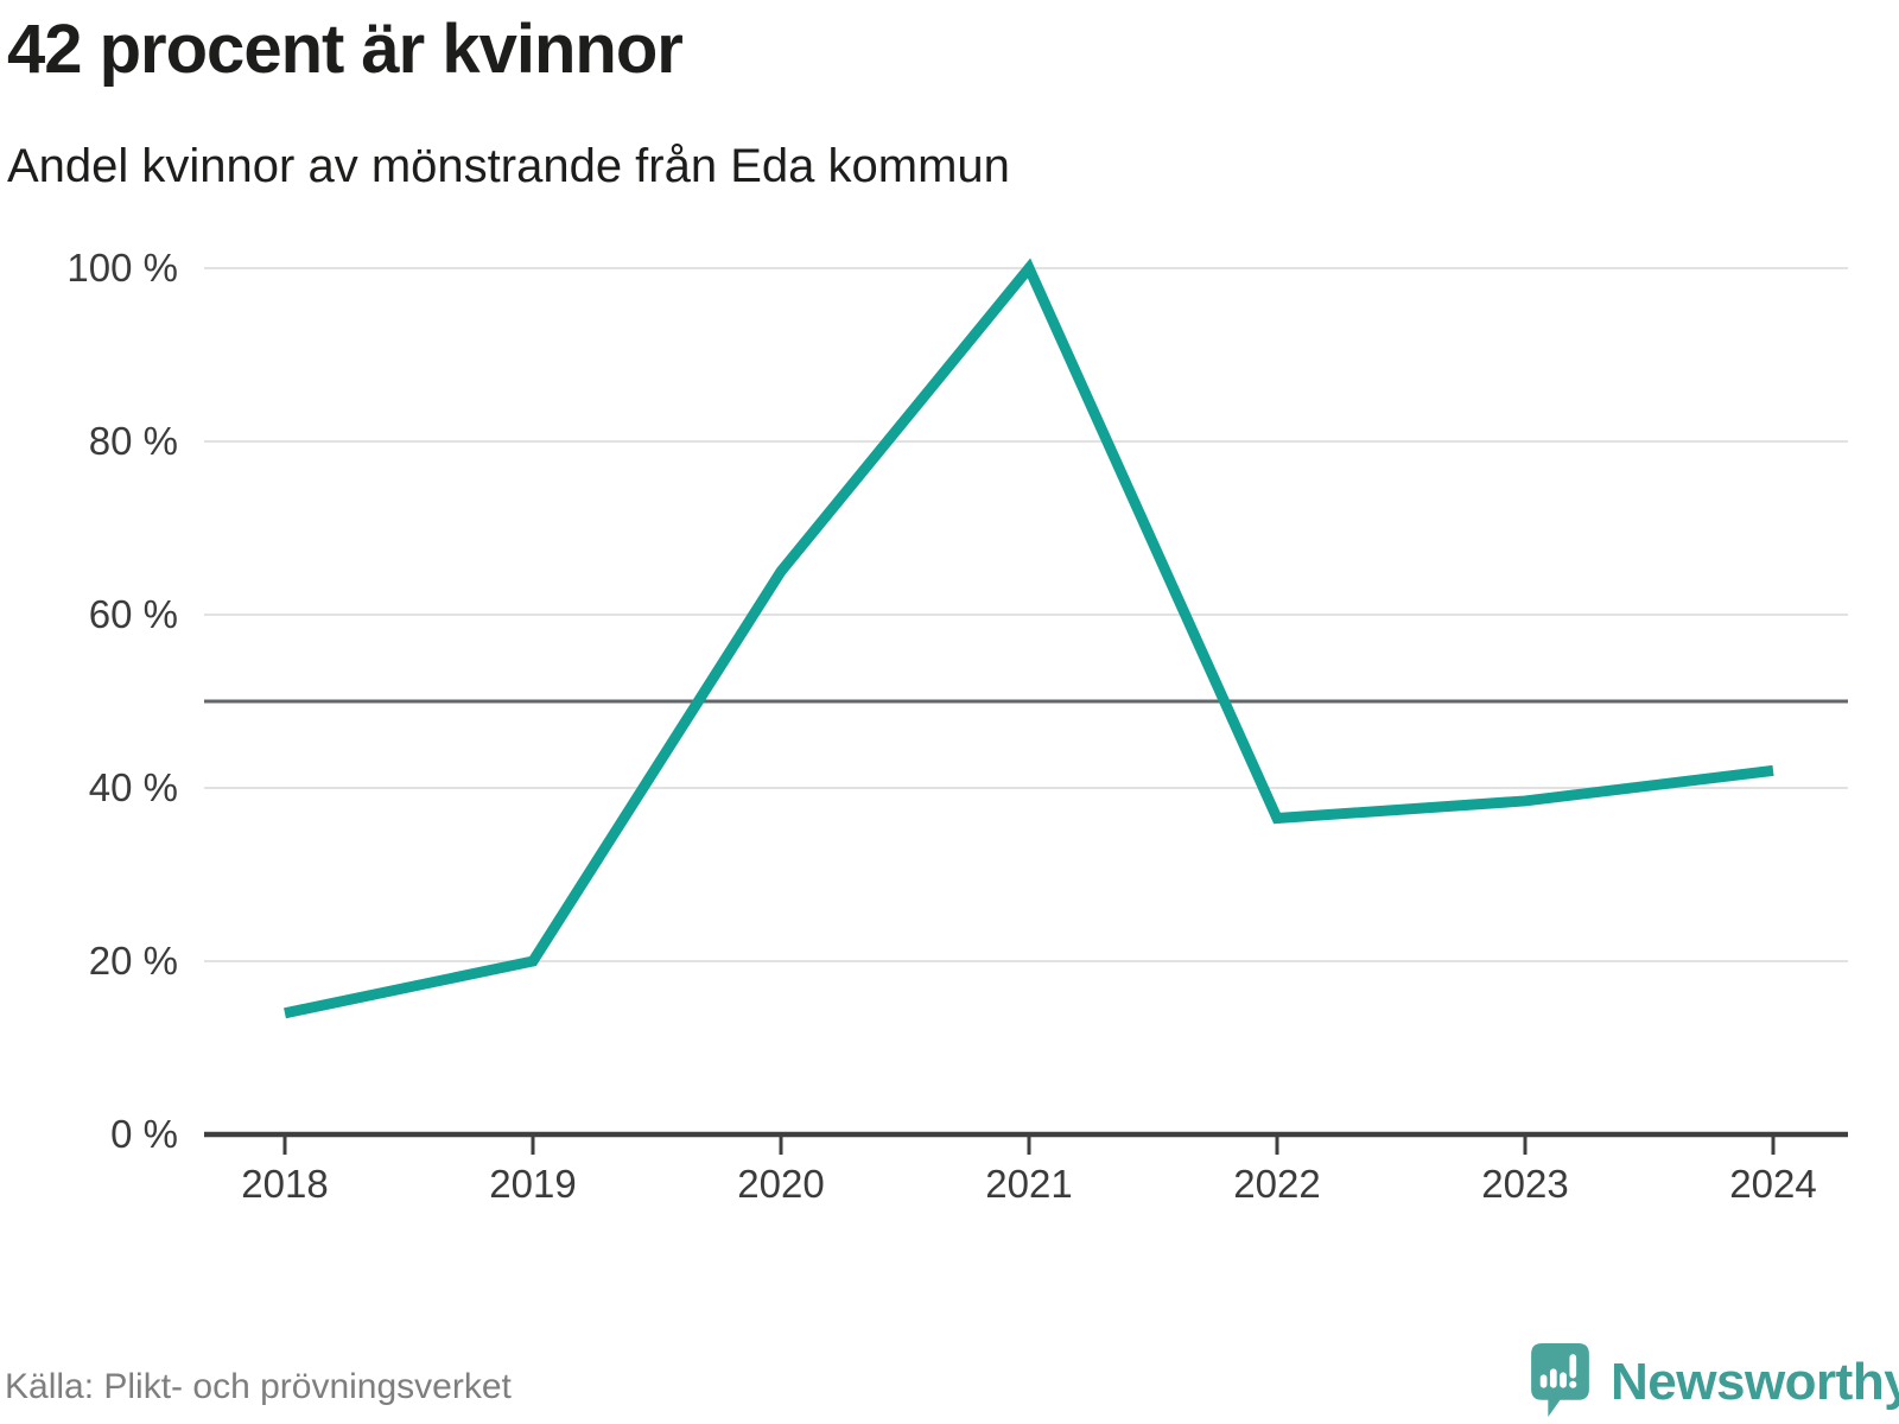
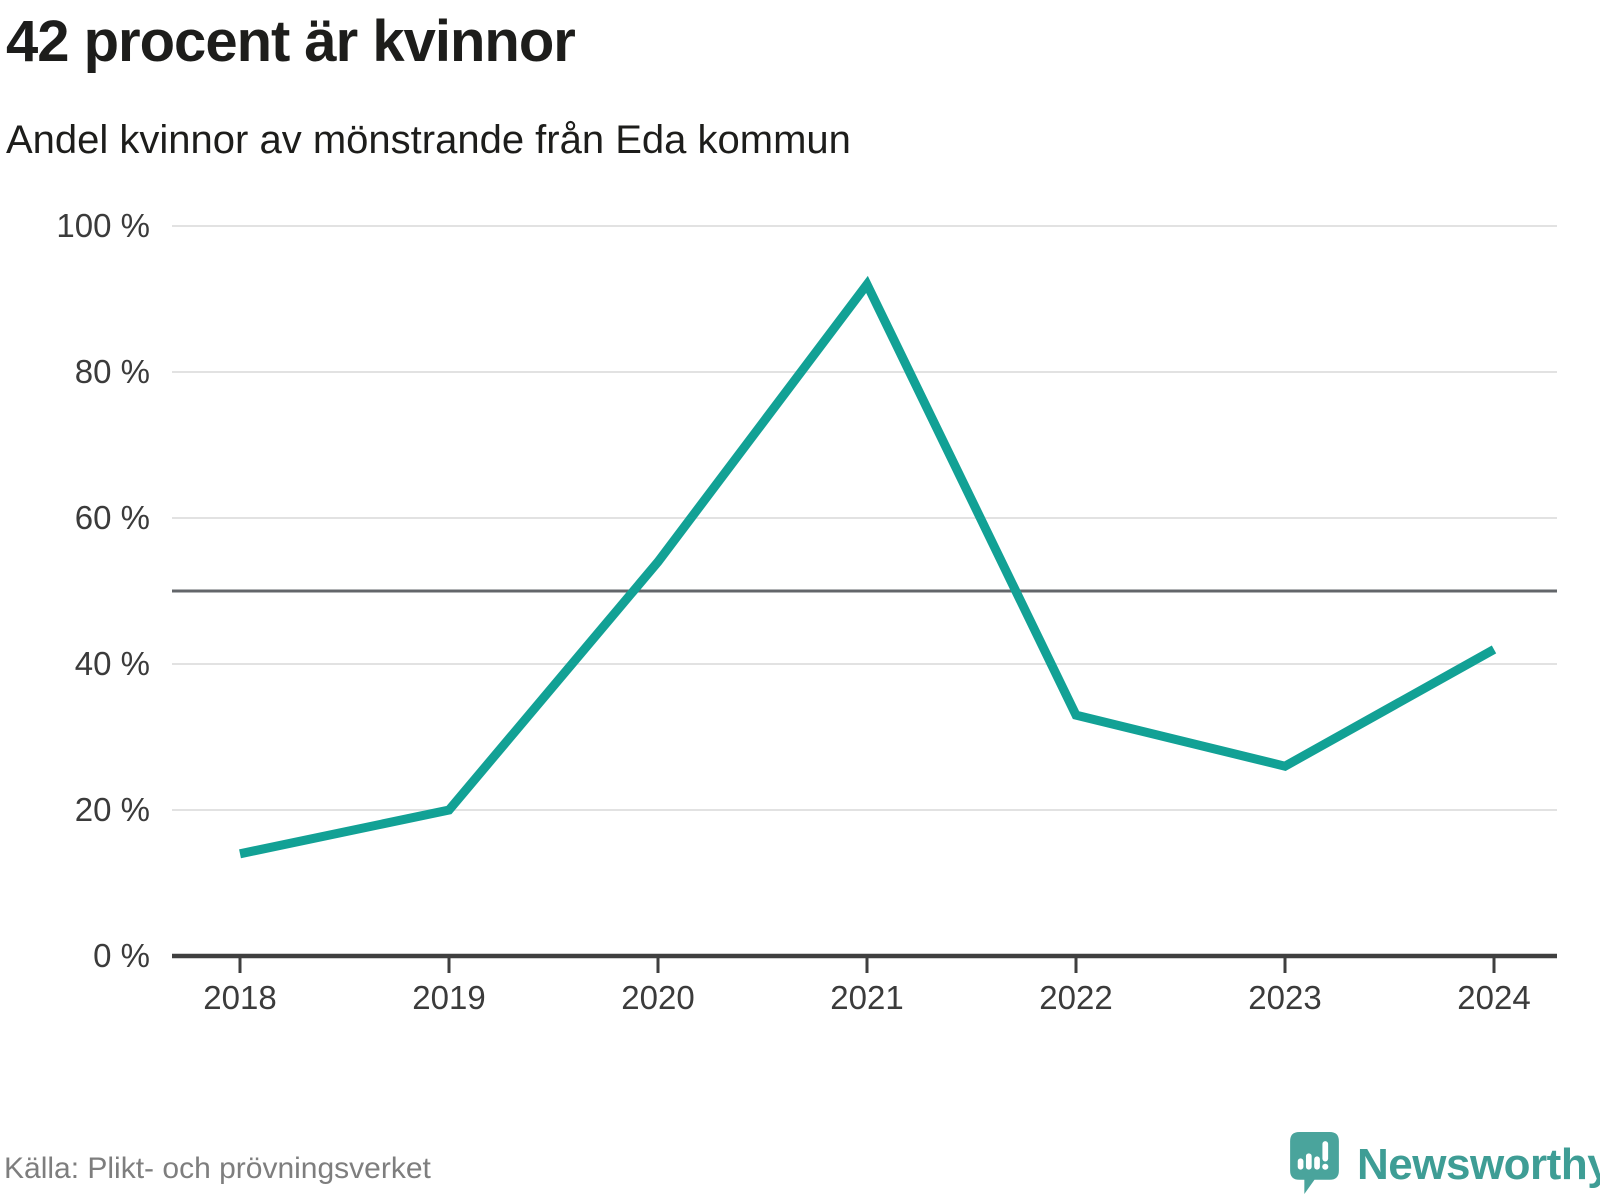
2020: 65% -> 54%
2021: 100% -> 92%
2022: 36% -> 33%
2023: 38% -> 26%
